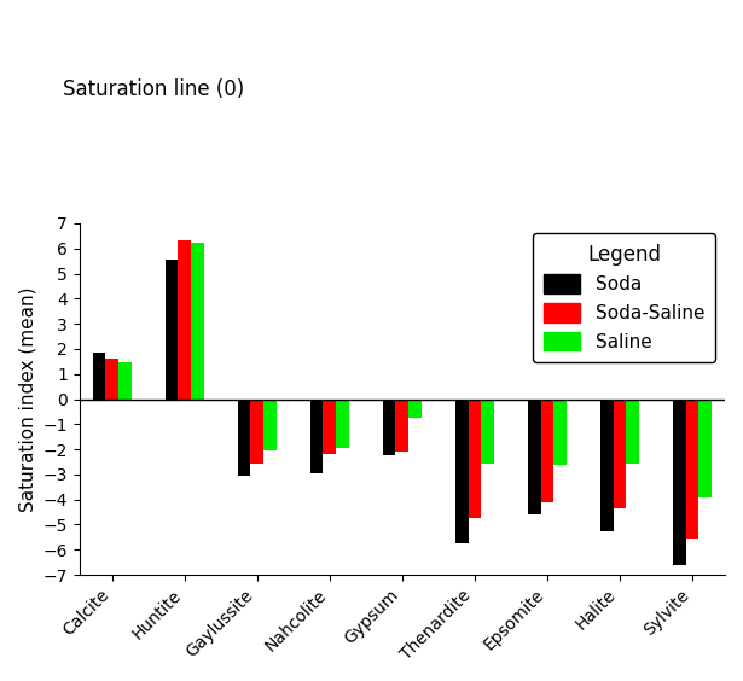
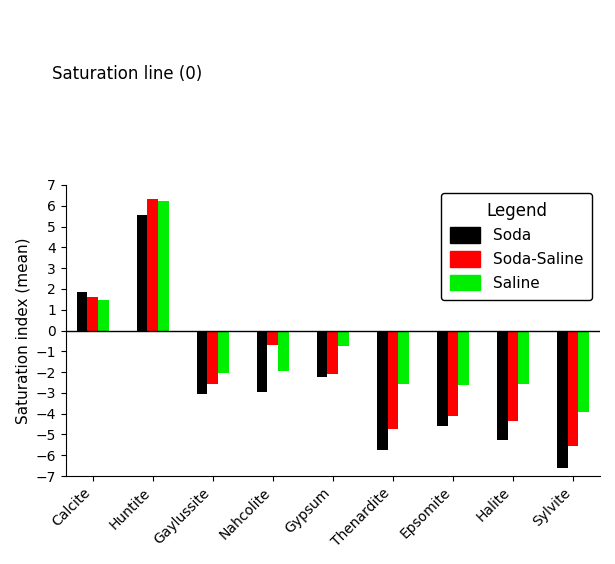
Soda-Saline/Nahcolite: -2.20 -> -0.70
